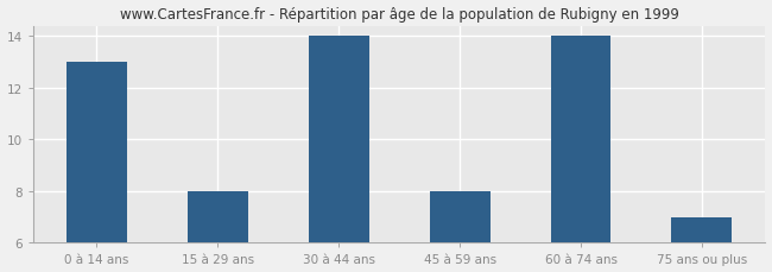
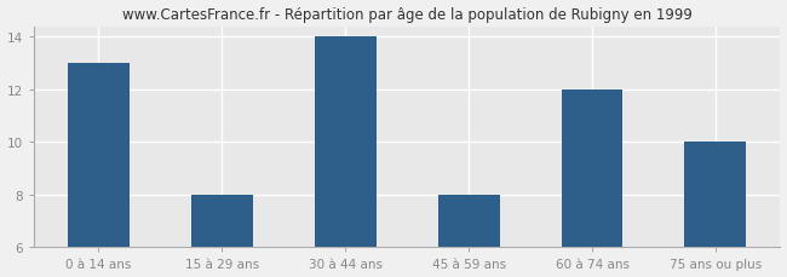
60 à 74 ans: 14 -> 12
75 ans ou plus: 7 -> 10
